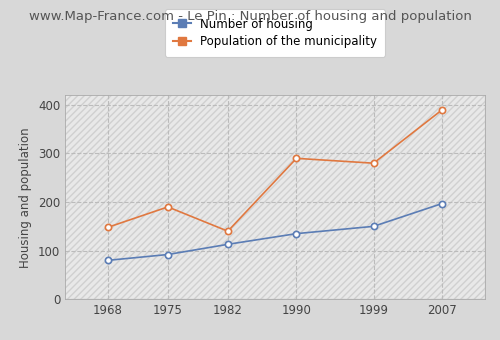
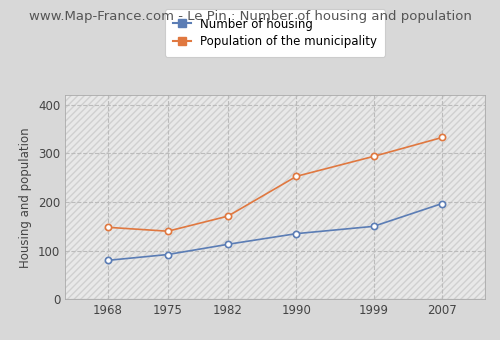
Population of the municipality/1975: 190 -> 140
Population of the municipality/1982: 140 -> 171
Population of the municipality/1990: 290 -> 253
Population of the municipality/1999: 280 -> 294
Population of the municipality/2007: 390 -> 333
